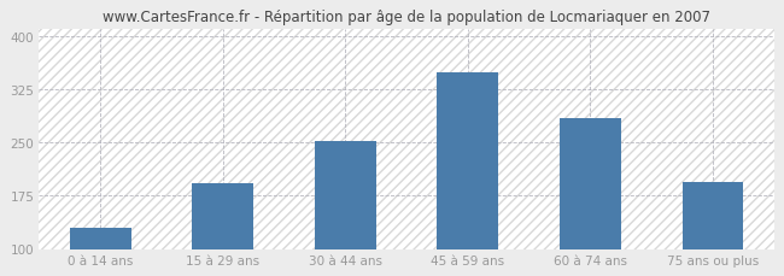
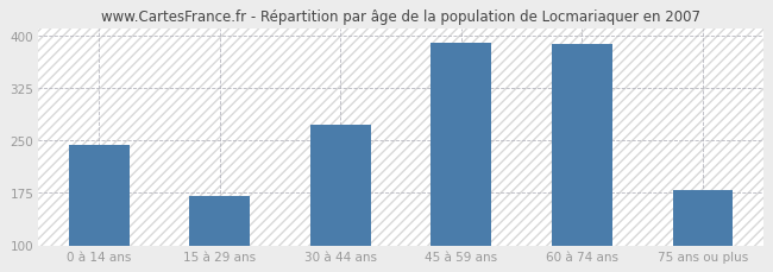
0 à 14 ans: 130 -> 243
15 à 29 ans: 192 -> 170
30 à 44 ans: 252 -> 272
45 à 59 ans: 350 -> 390
60 à 74 ans: 284 -> 388
75 ans ou plus: 194 -> 179
